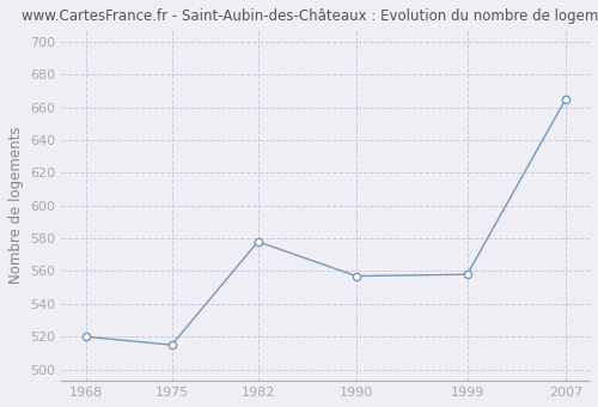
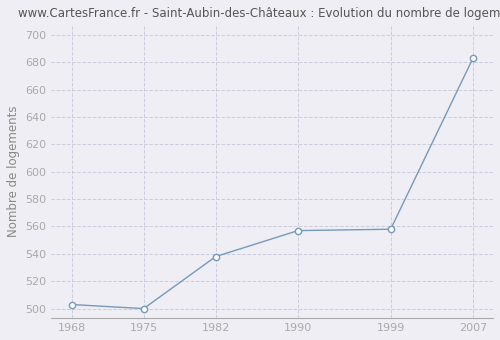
1968: 520 -> 503
1975: 515 -> 500
1982: 578 -> 538
2007: 665 -> 683
